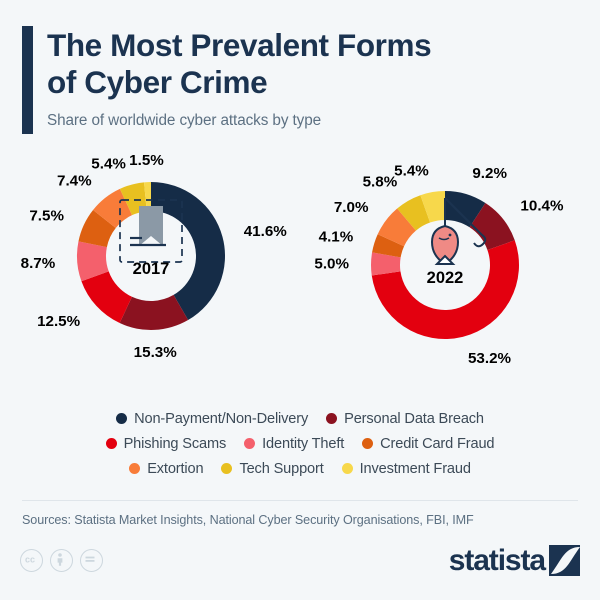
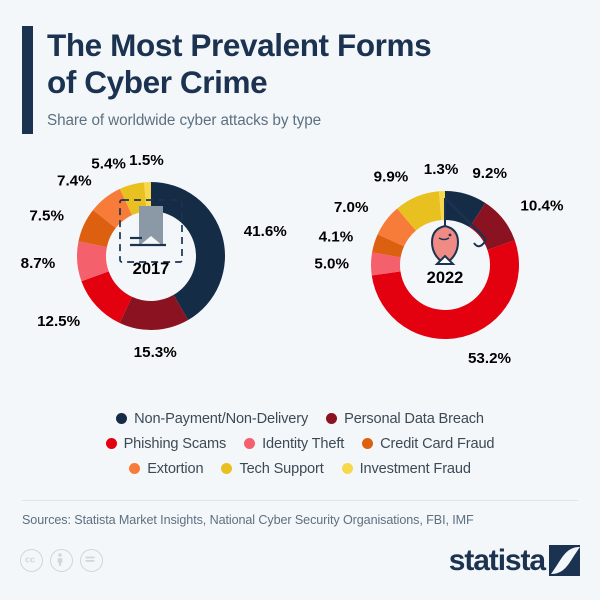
2022/Tech Support: 5.8% -> 9.9%
2022/Investment Fraud: 5.4% -> 1.3%
